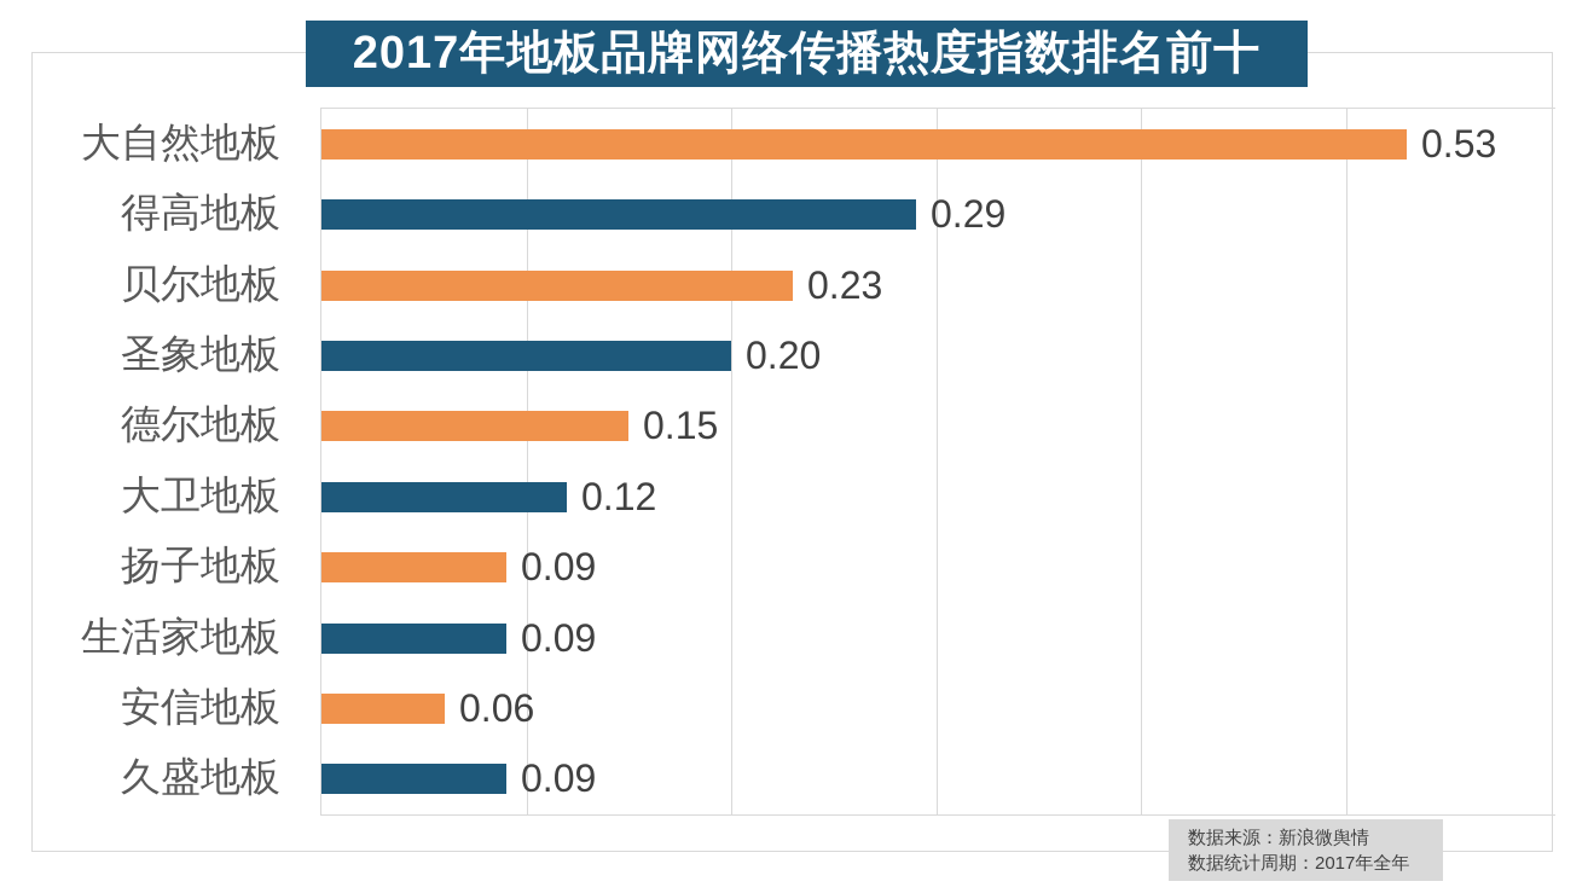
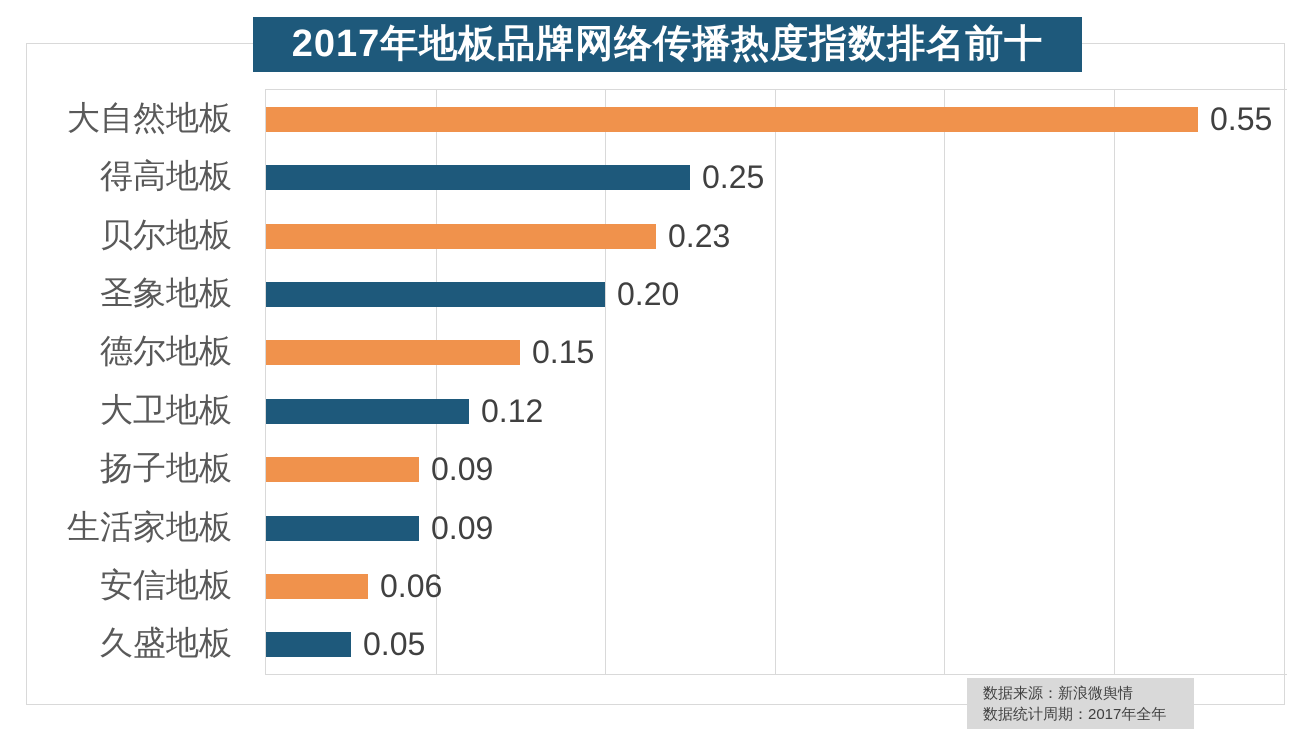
大自然地板: 0.53 -> 0.55
得高地板: 0.29 -> 0.25
久盛地板: 0.09 -> 0.05
